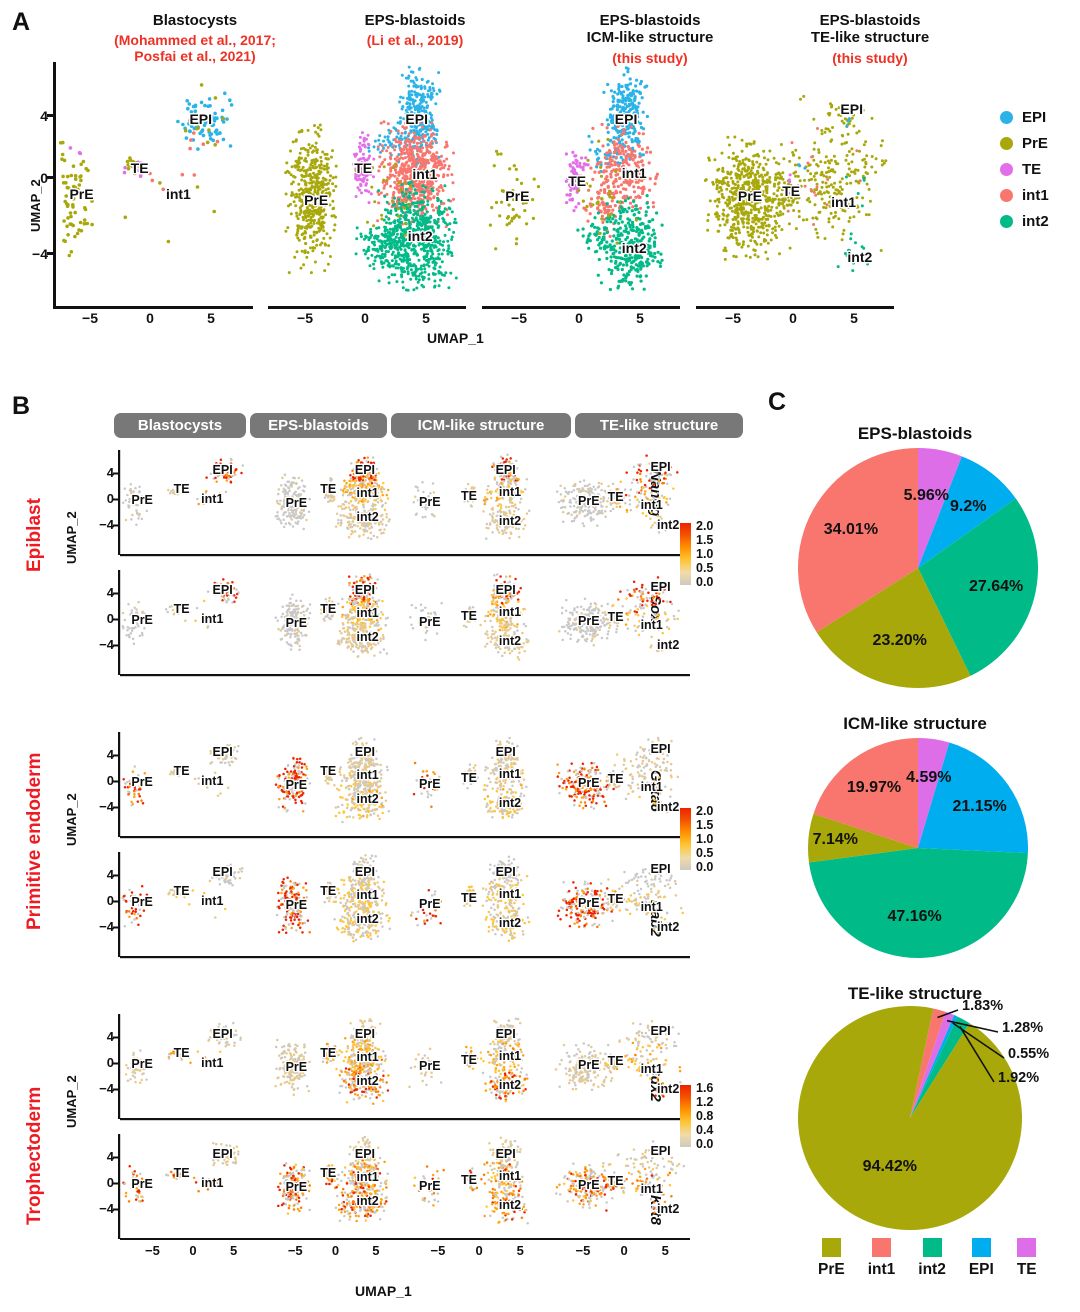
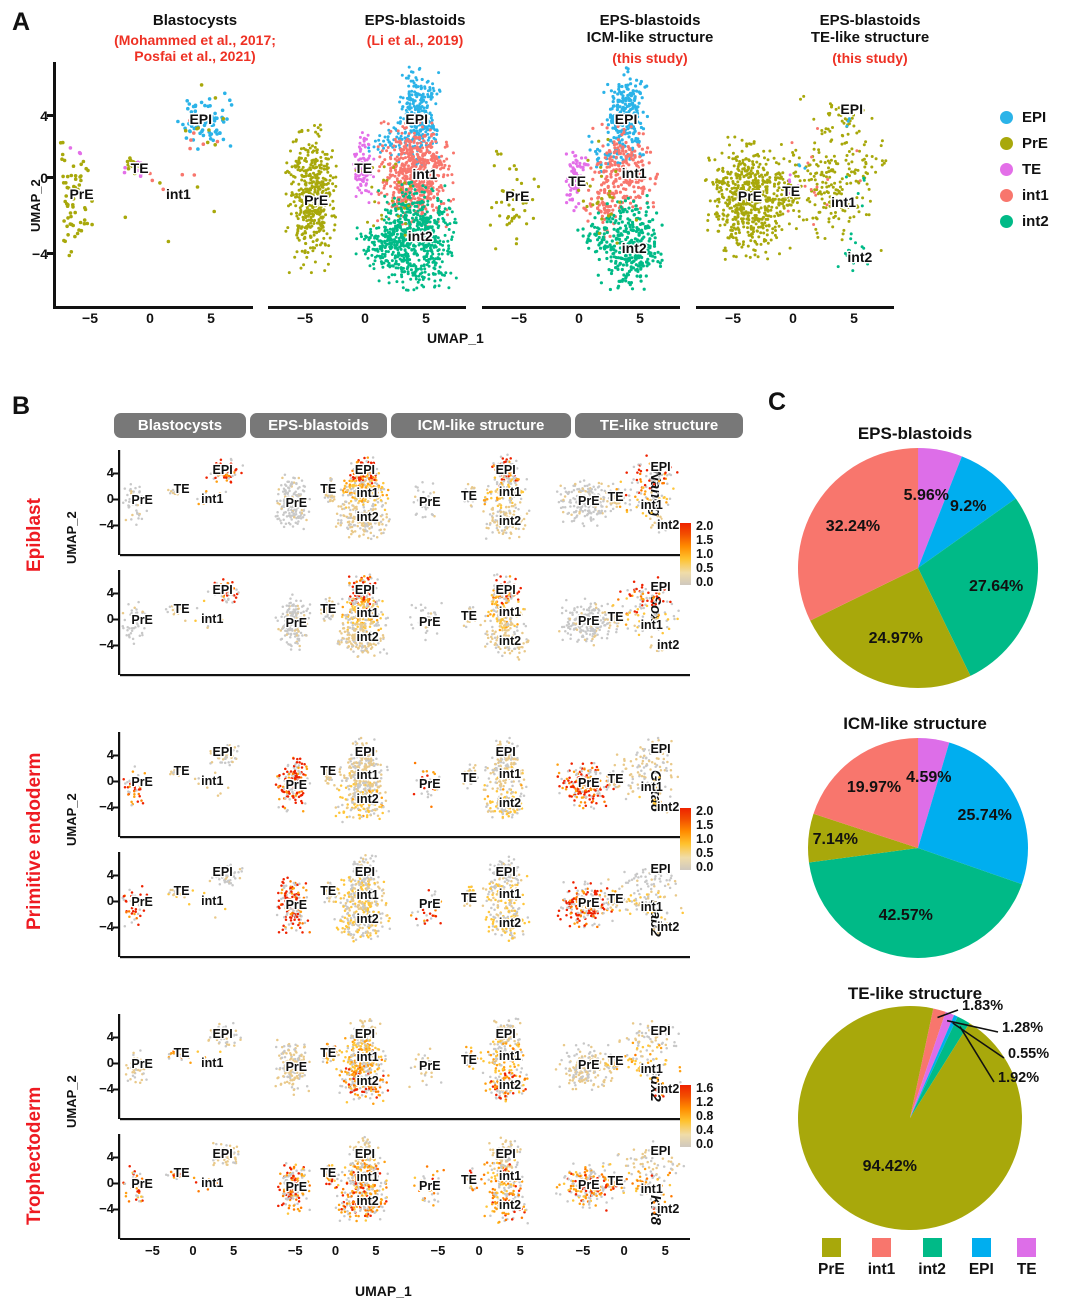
EPS-blastoids/PrE: 23.20% -> 24.97%
EPS-blastoids/int1: 34.01% -> 32.24%
ICM-like structure/EPI: 21.15% -> 25.74%
ICM-like structure/int2: 47.16% -> 42.57%
